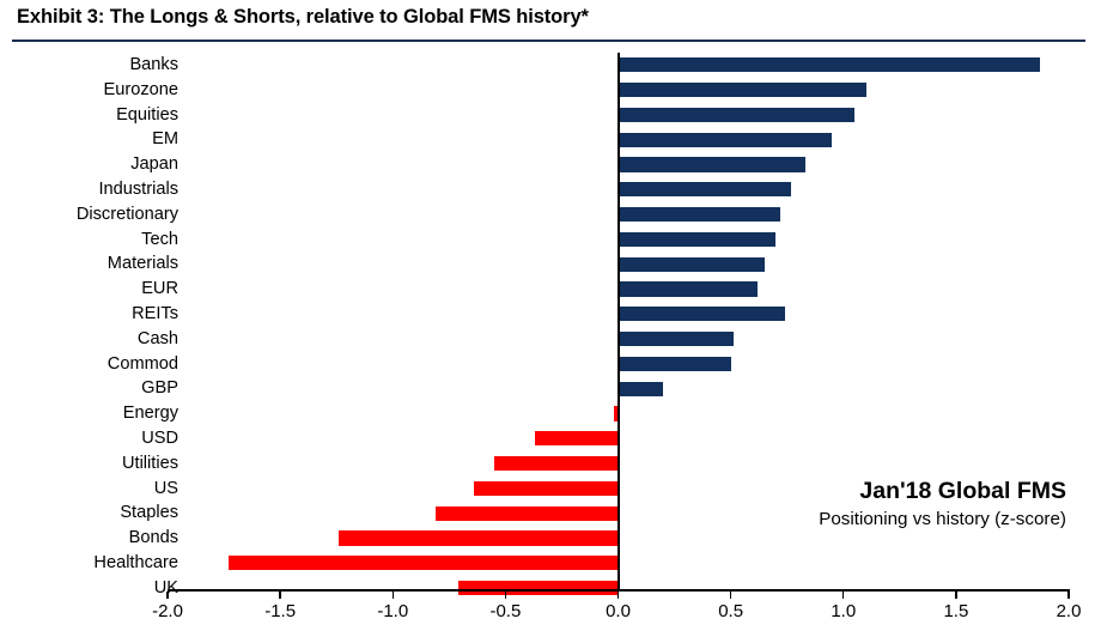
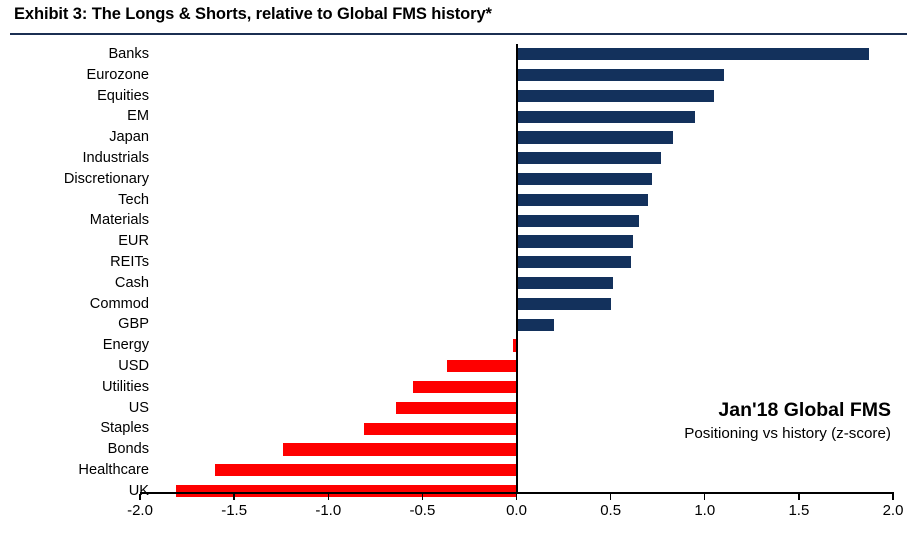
REITs: 0.74 -> 0.61
Healthcare: -1.73 -> -1.60
UK: -0.71 -> -1.81
